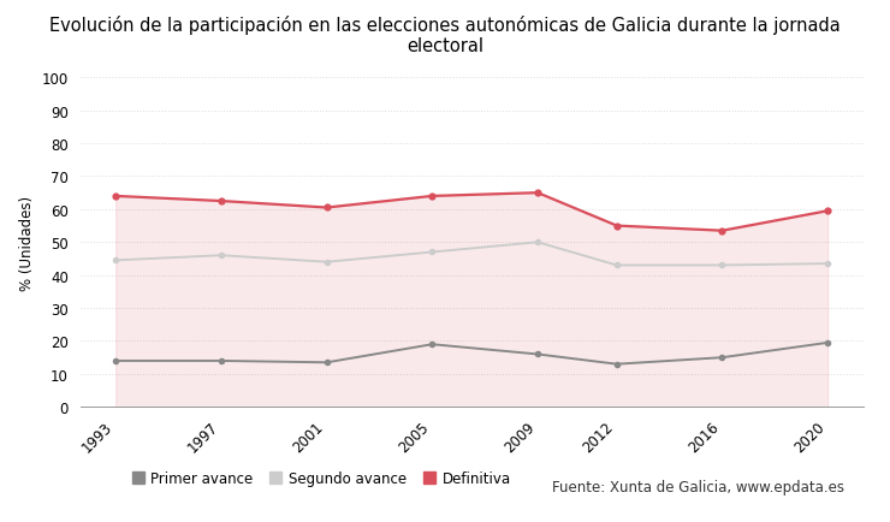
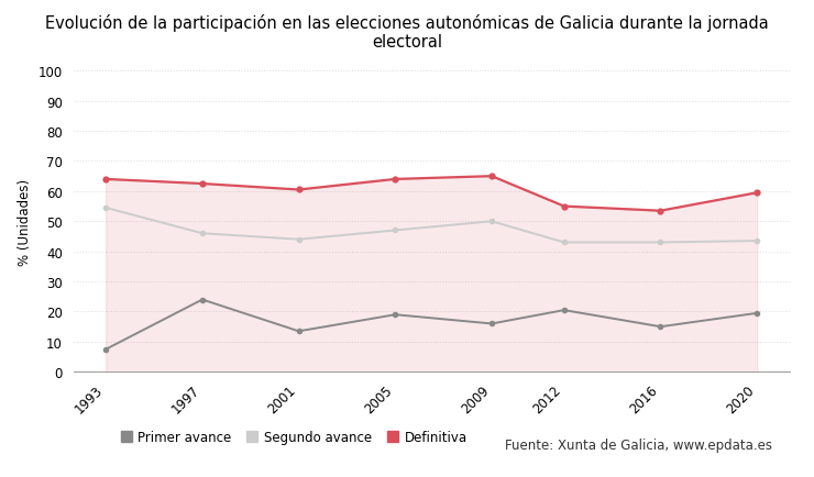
Primer avance/1993: 14.0 -> 7.5
Segundo avance/1993: 44.5 -> 54.5
Primer avance/1997: 14.0 -> 24.0
Primer avance/2012: 13.0 -> 20.5
